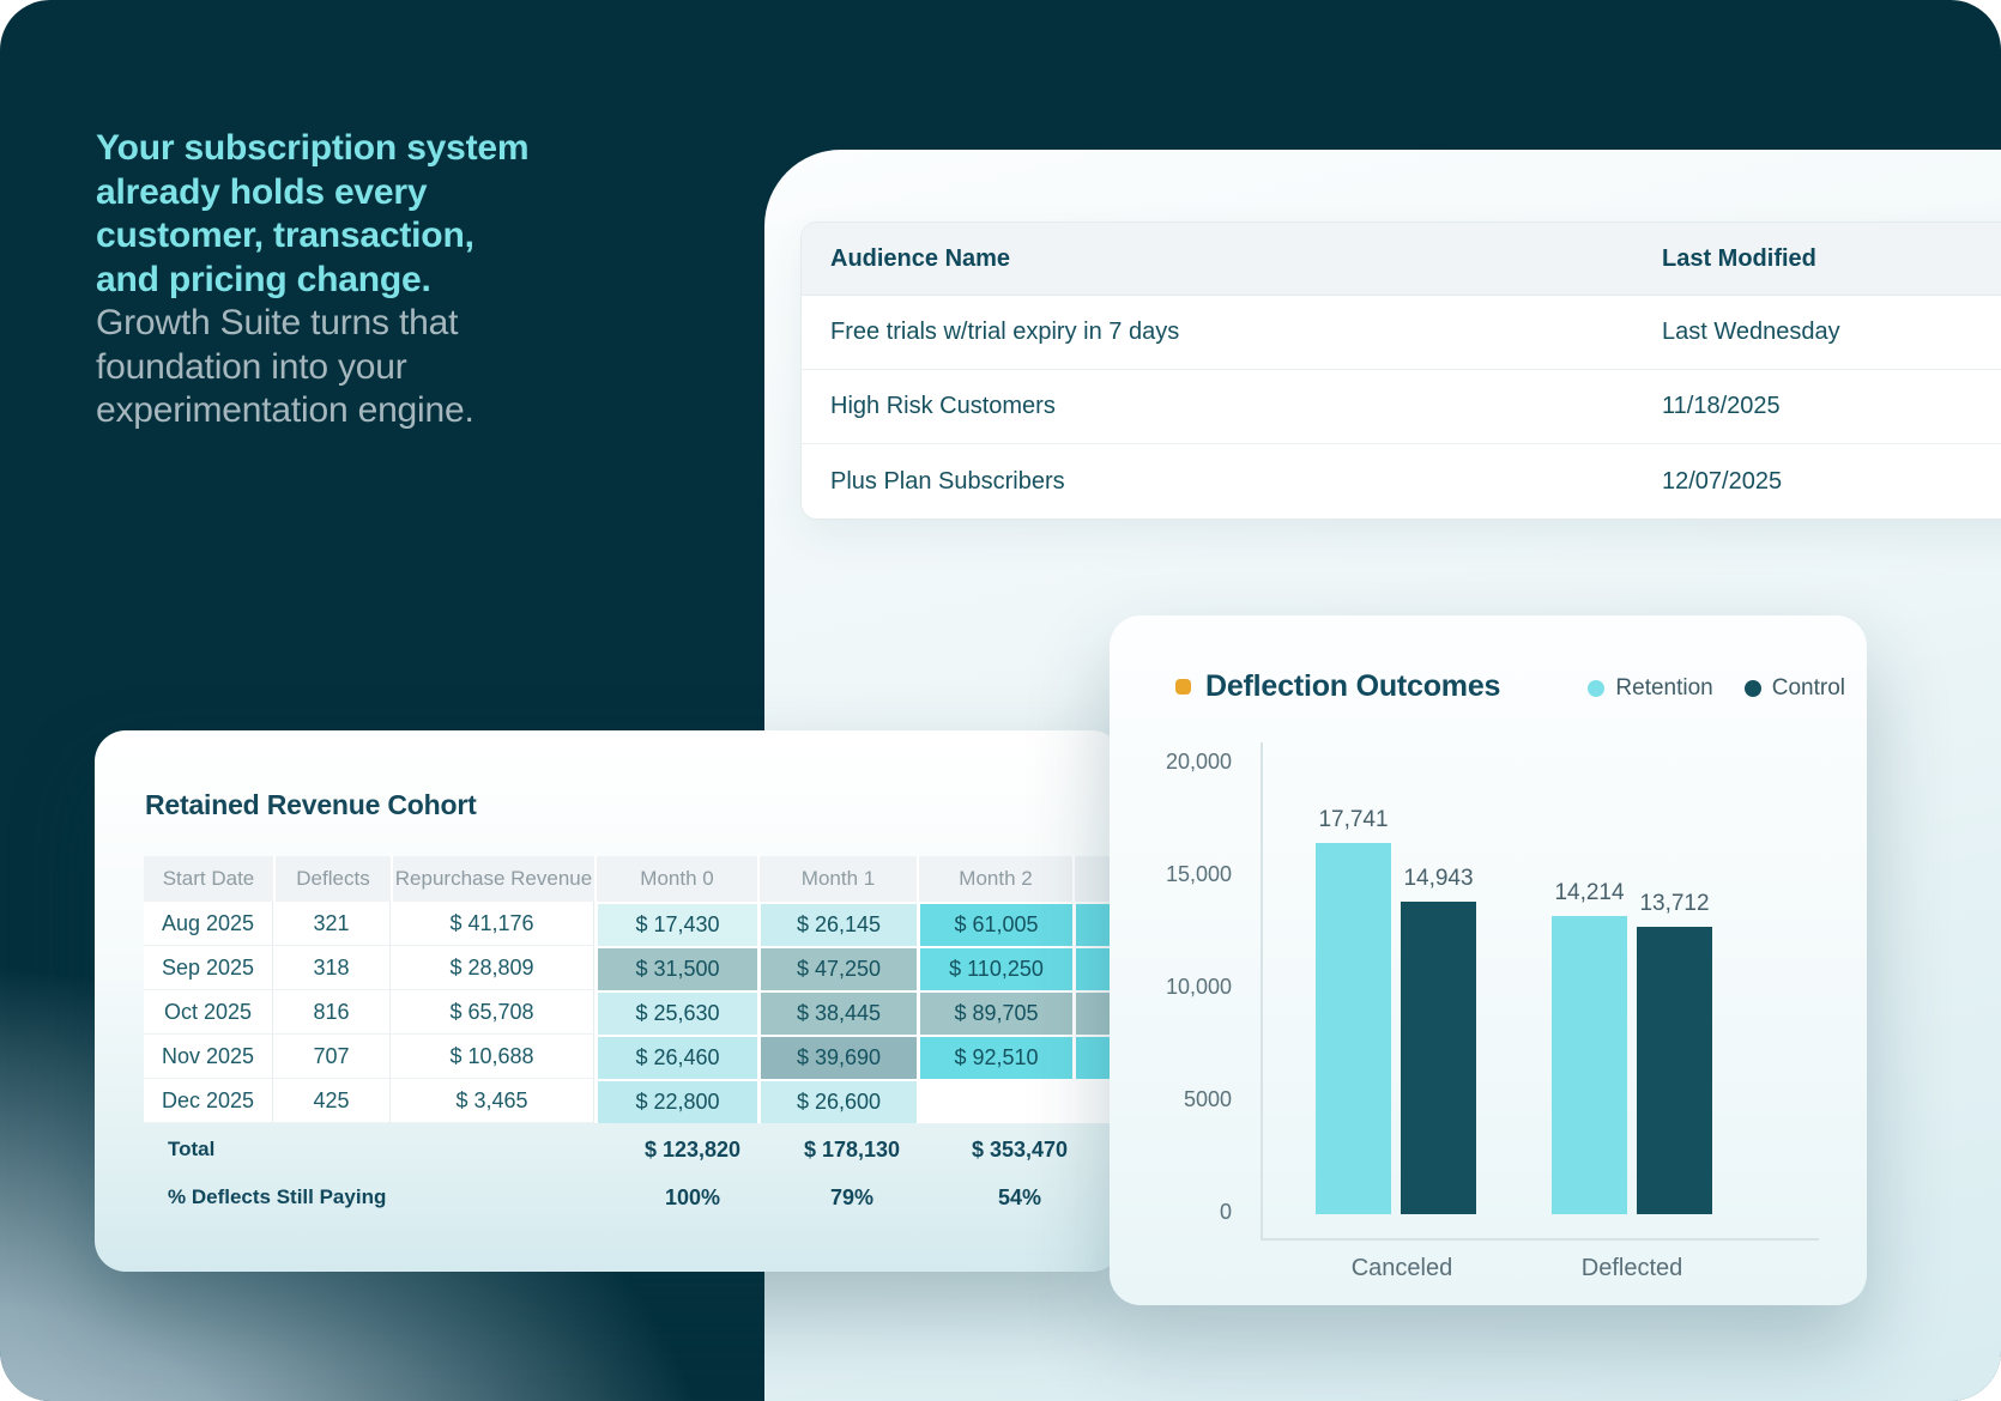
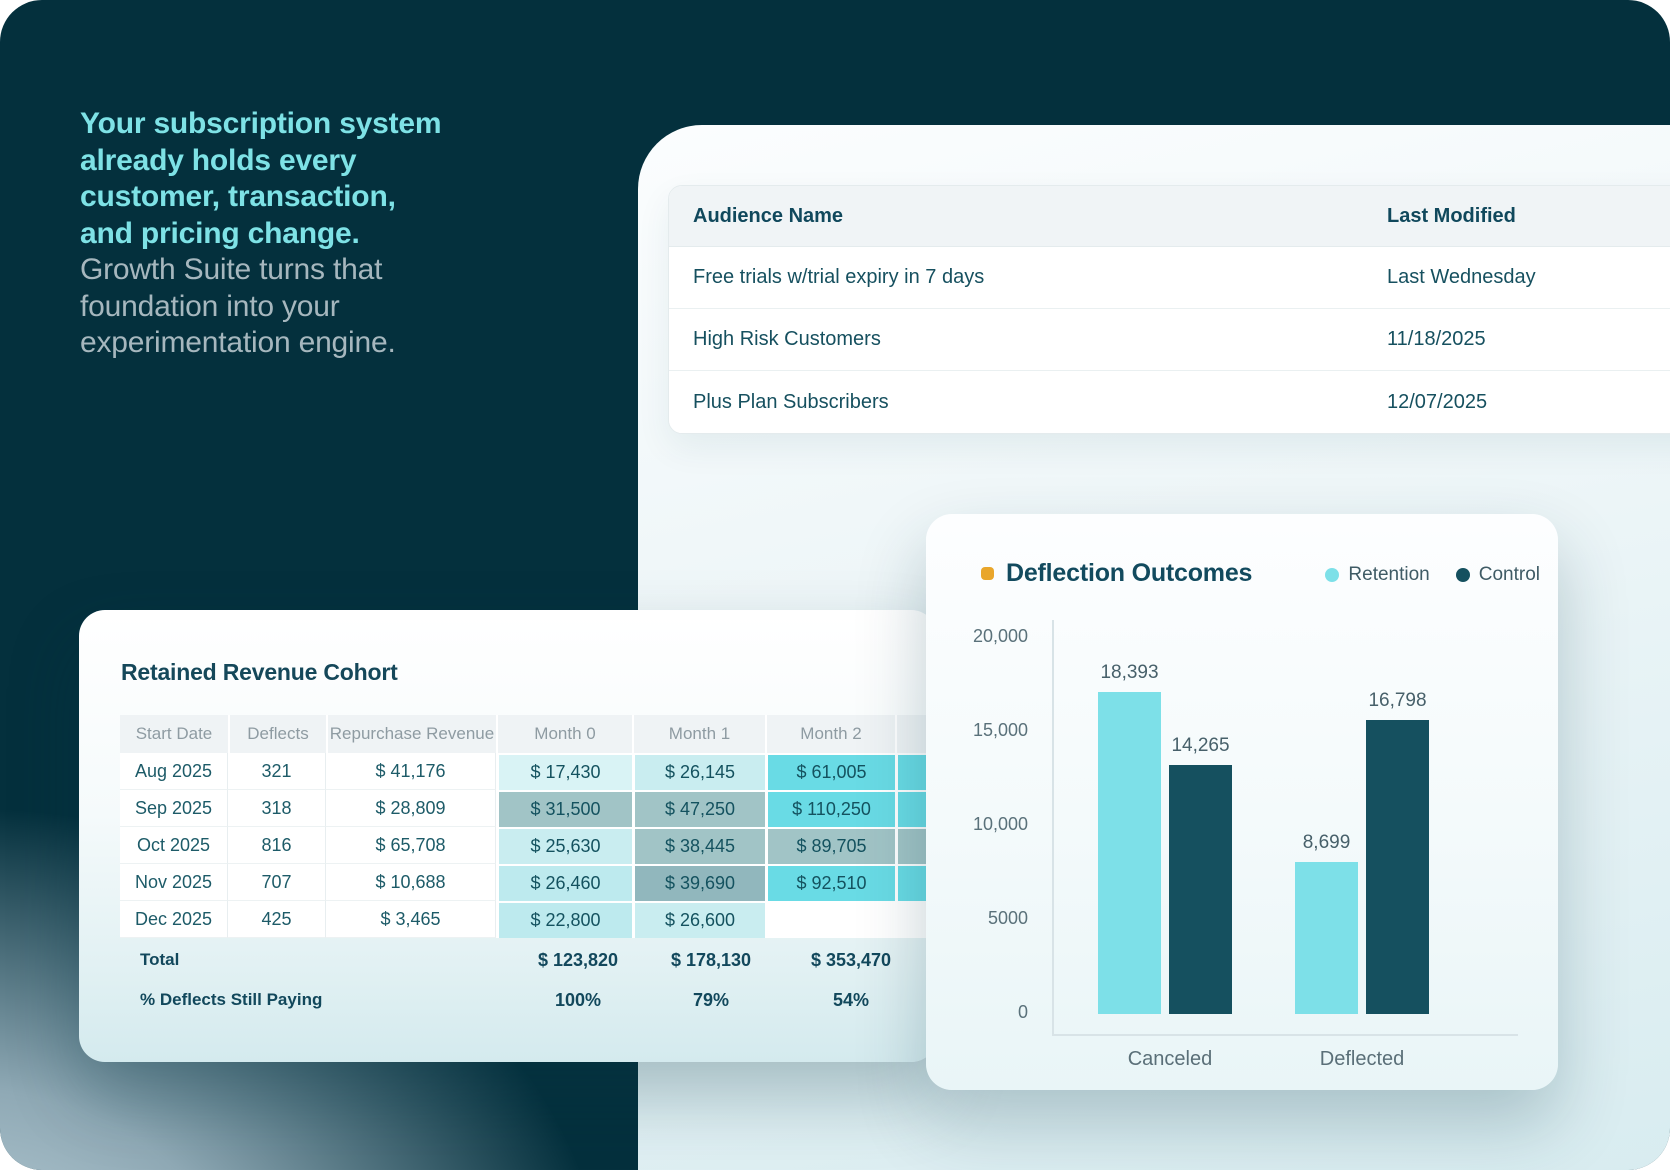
Retention/Canceled: 17,741 -> 18,393
Control/Canceled: 14,943 -> 14,265
Retention/Deflected: 14,214 -> 8,699
Control/Deflected: 13,712 -> 16,798
